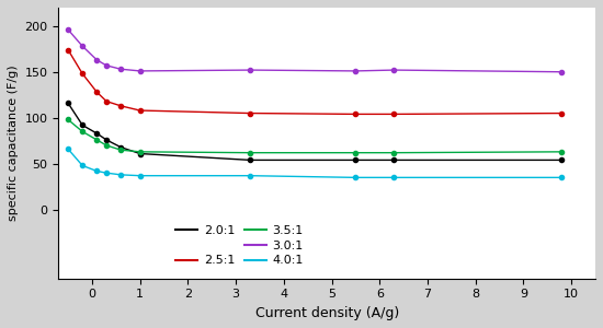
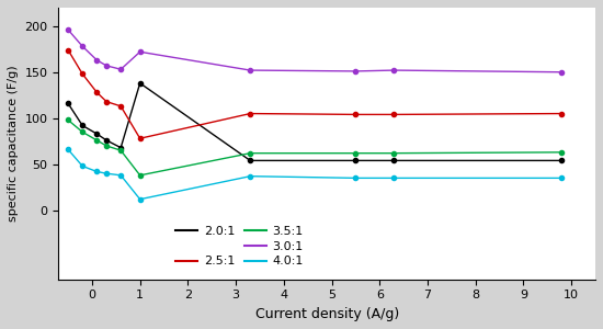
2.0:1/1: 61 -> 138
2.5:1/1: 108 -> 78
3.0:1/1: 151 -> 172
3.5:1/1: 63 -> 38
4.0:1/1: 37 -> 12
